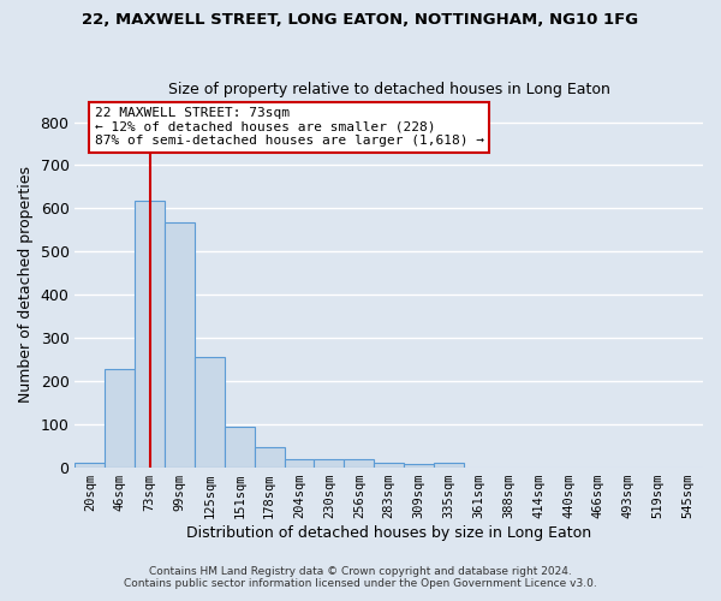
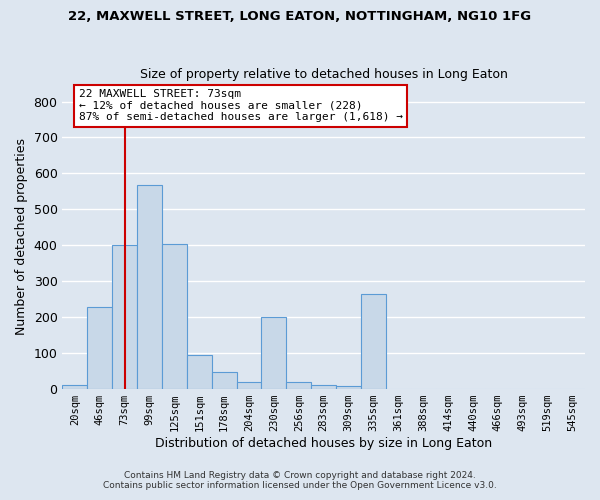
73sqm: 617 -> 400
125sqm: 255 -> 405
230sqm: 21 -> 200
335sqm: 10 -> 265
